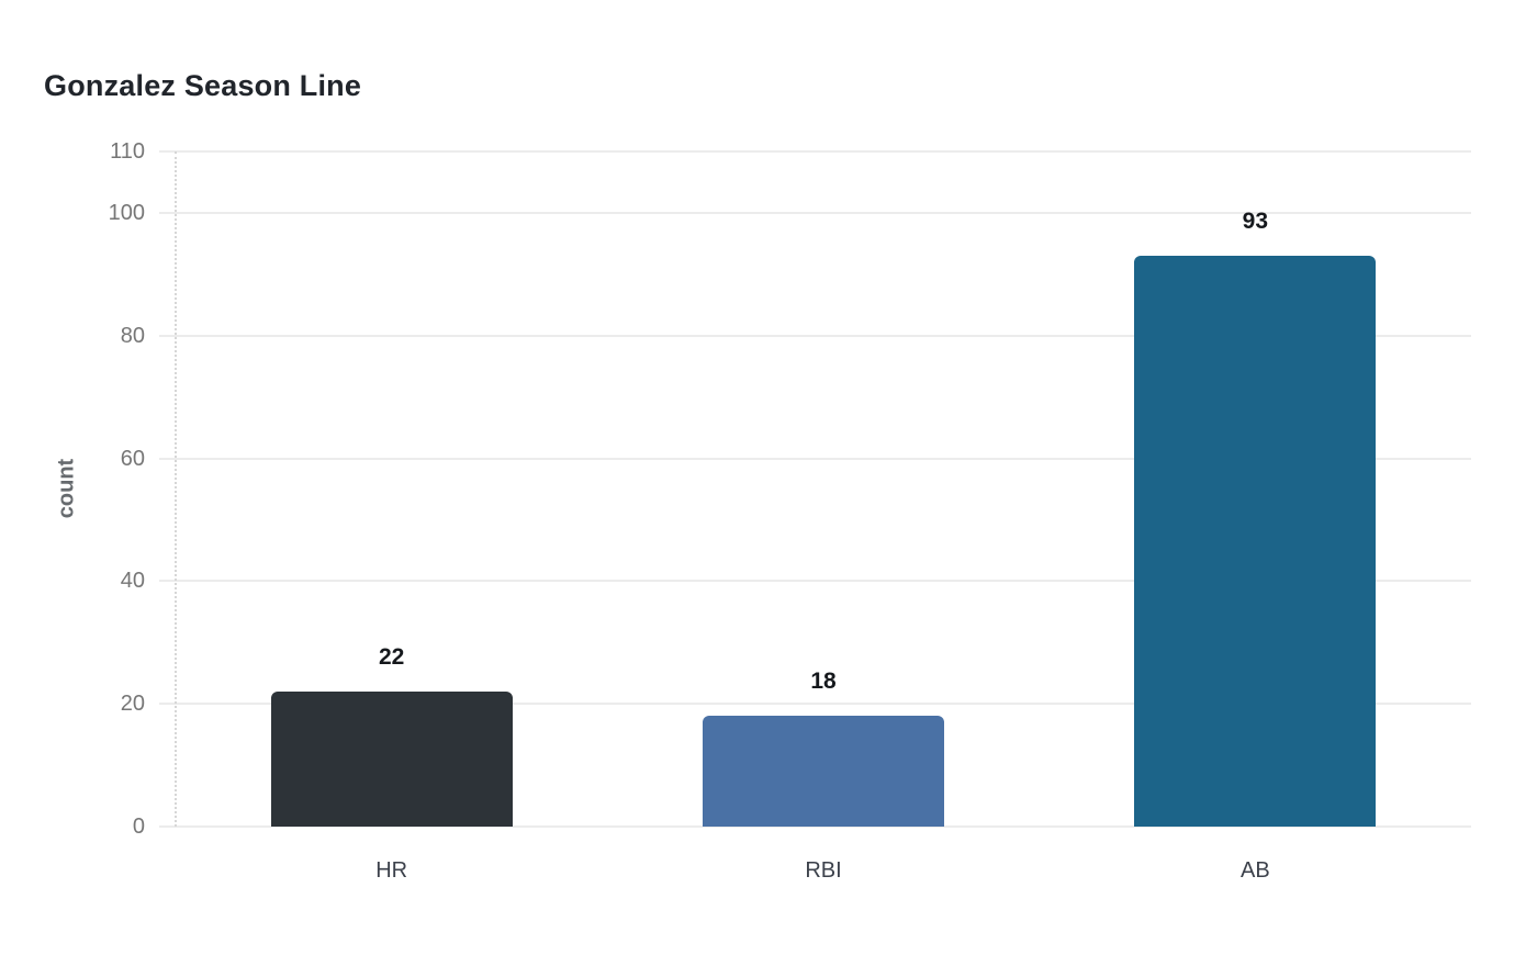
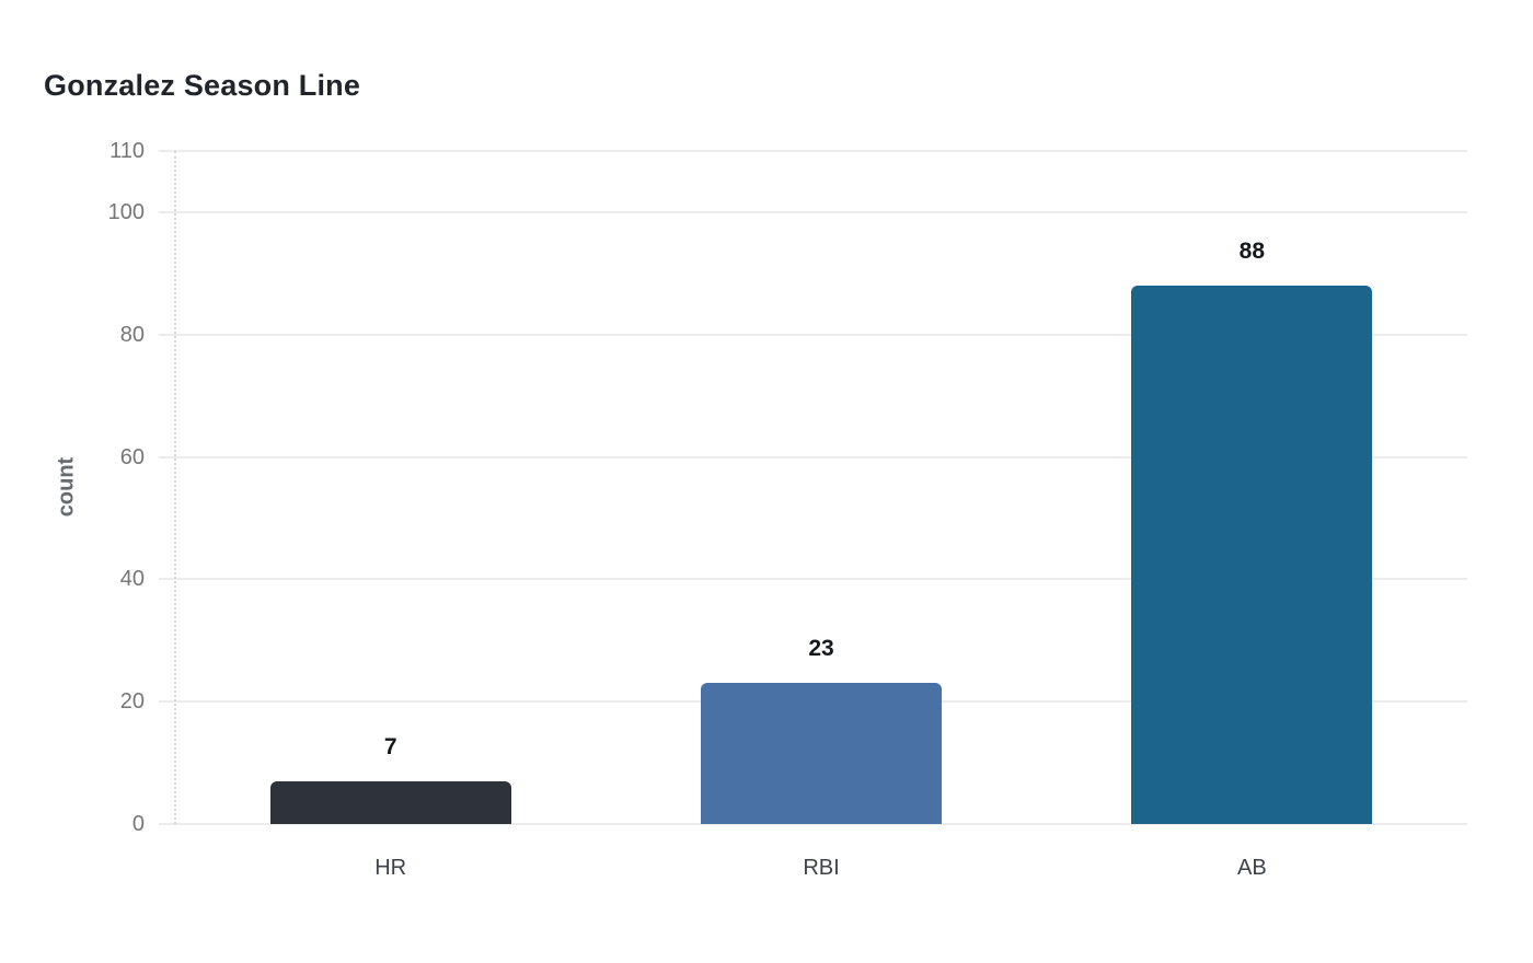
HR: 22 -> 7
RBI: 18 -> 23
AB: 93 -> 88
